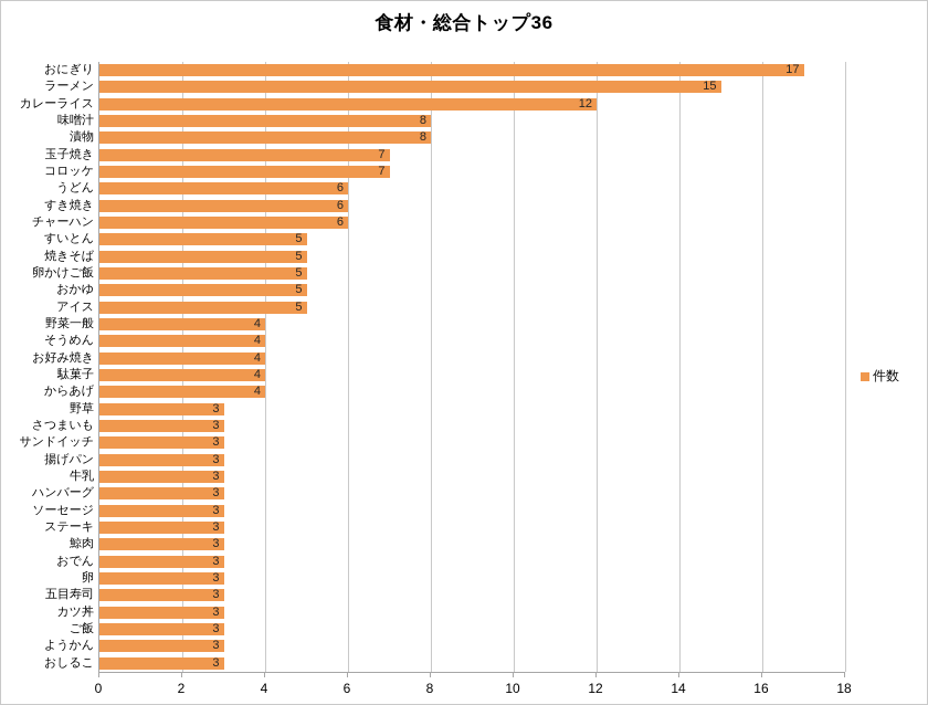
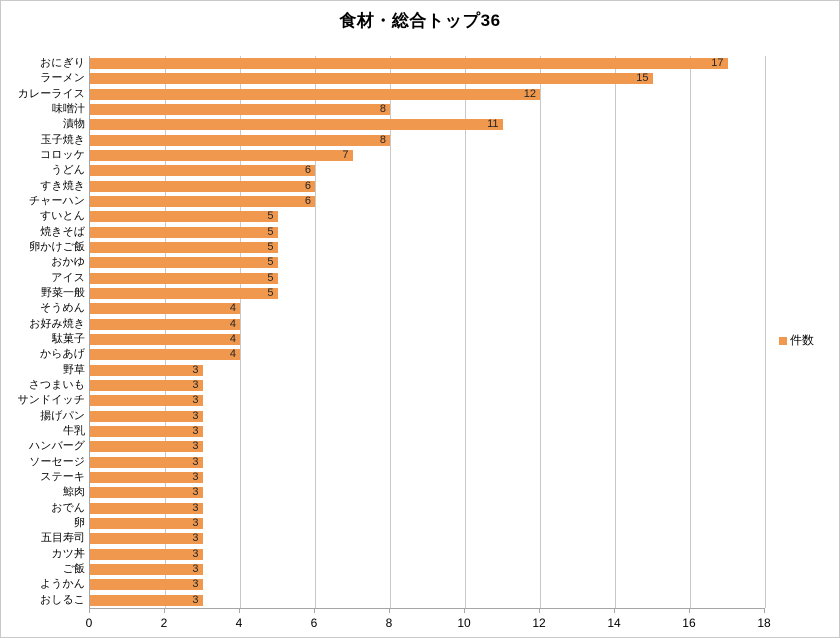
漬物: 8 -> 11
玉子焼き: 7 -> 8
野菜一般: 4 -> 5
